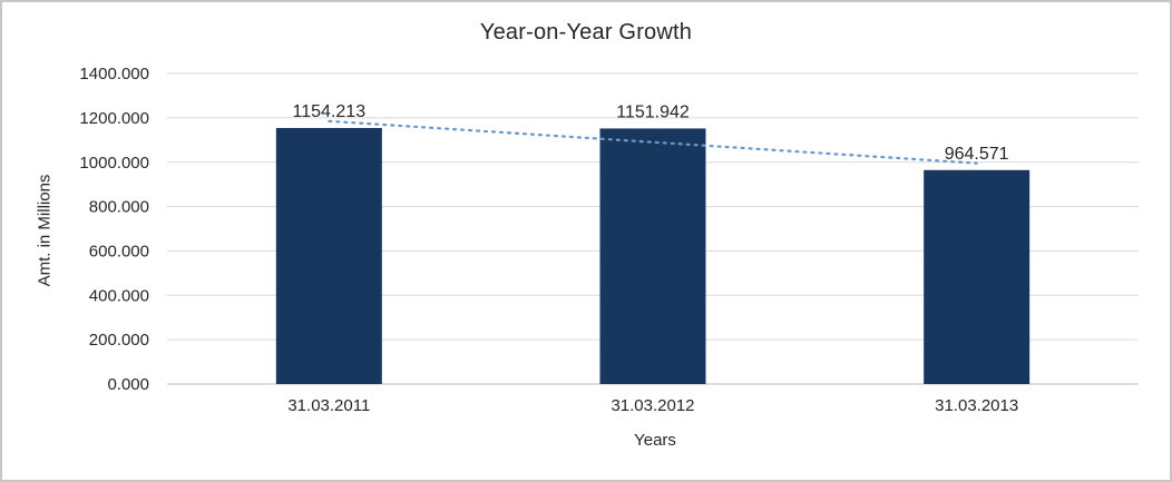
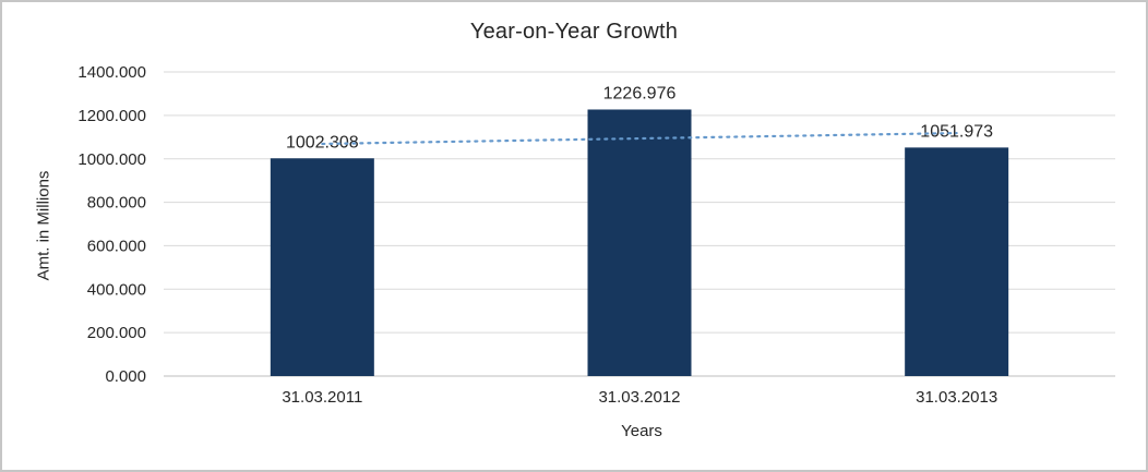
31.03.2011: 1154.213 -> 1002.308
31.03.2012: 1151.942 -> 1226.976
31.03.2013: 964.571 -> 1051.973
